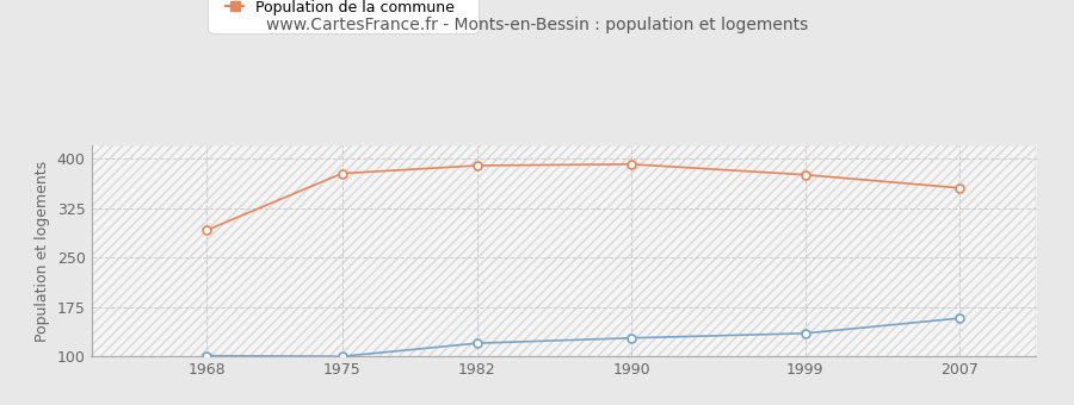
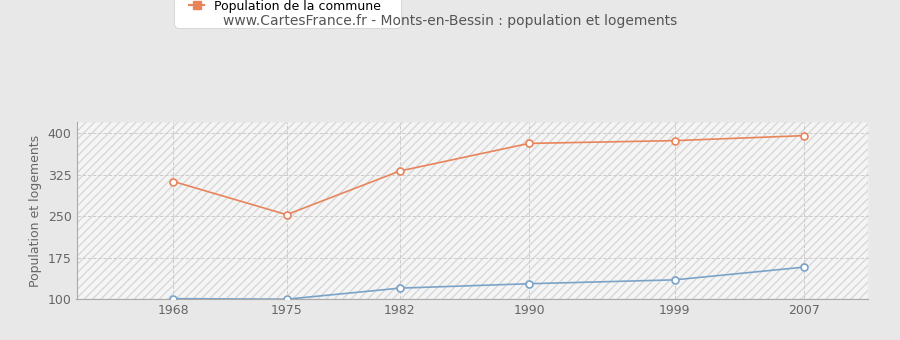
Population de la commune/1968: 292 -> 313
Population de la commune/1975: 378 -> 253
Population de la commune/1982: 390 -> 332
Population de la commune/1990: 392 -> 382
Population de la commune/1999: 376 -> 387
Population de la commune/2007: 356 -> 396
